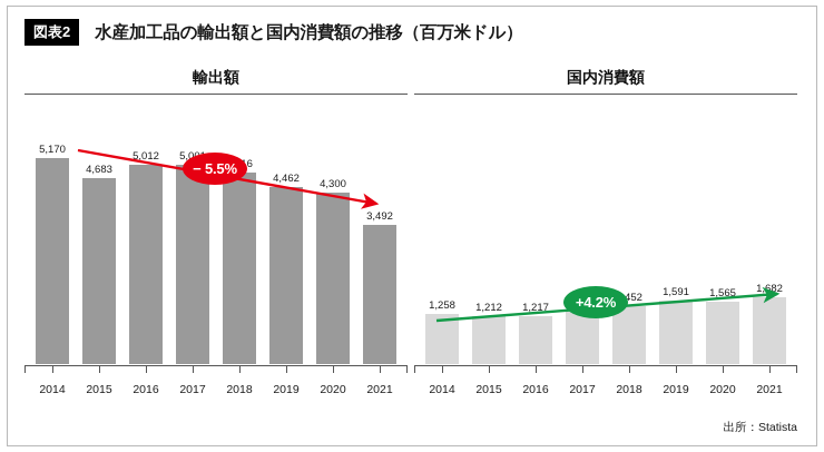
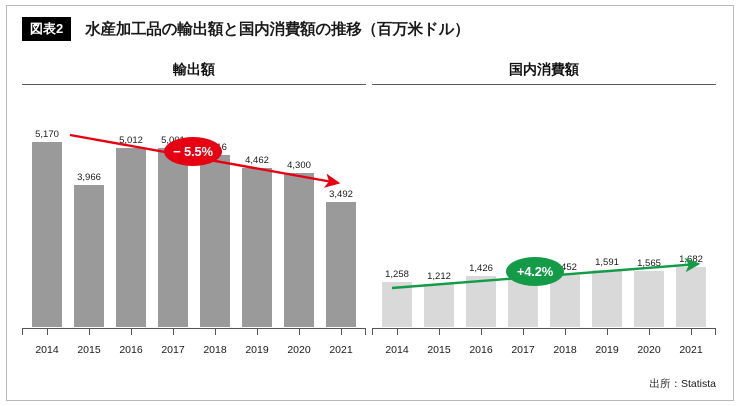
輸出額/2015: 4,683 -> 3,966
国内消費額/2016: 1,217 -> 1,426
